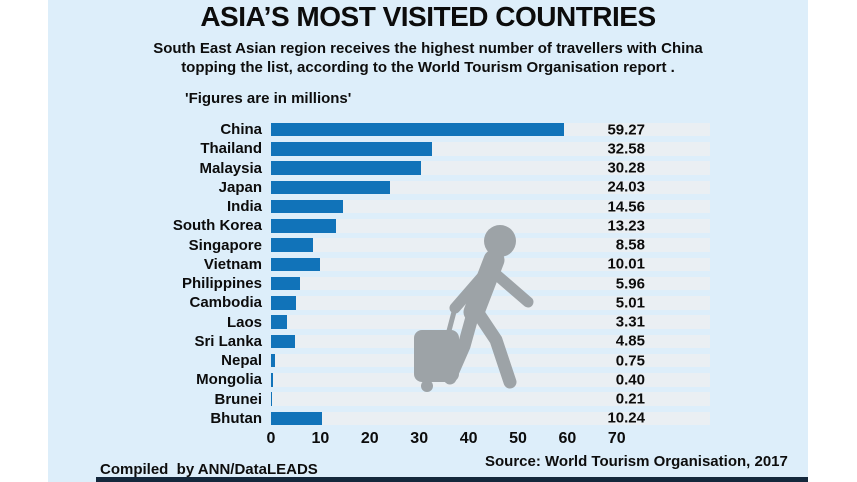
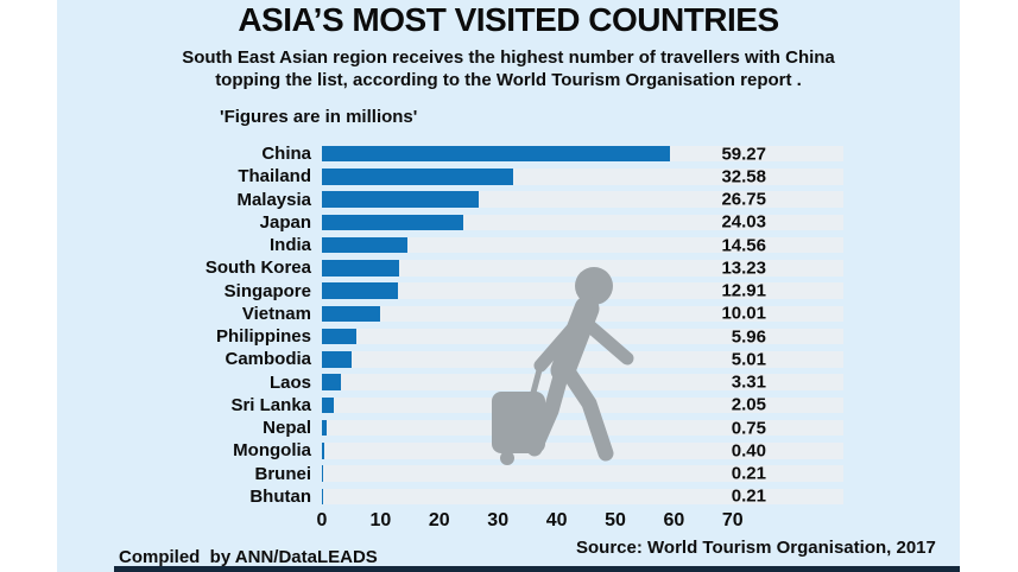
Malaysia: 30.28 -> 26.75
Singapore: 8.58 -> 12.91
Sri Lanka: 4.85 -> 2.05
Bhutan: 10.24 -> 0.21
